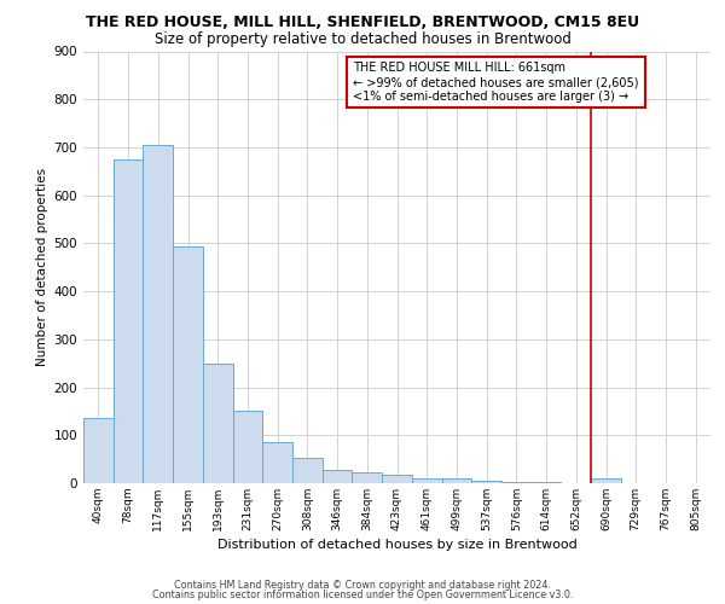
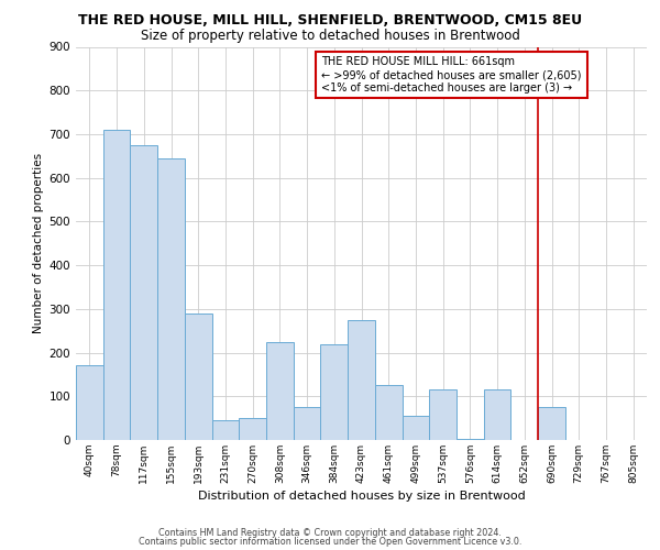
40sqm: 135 -> 170
78sqm: 675 -> 710
117sqm: 705 -> 675
155sqm: 493 -> 645
193sqm: 250 -> 290
231sqm: 150 -> 45
270sqm: 85 -> 50
308sqm: 52 -> 225
346sqm: 27 -> 75
384sqm: 22 -> 220
423sqm: 18 -> 275
461sqm: 10 -> 125
499sqm: 9 -> 55
537sqm: 4 -> 115
614sqm: 2 -> 115
690sqm: 9 -> 75
